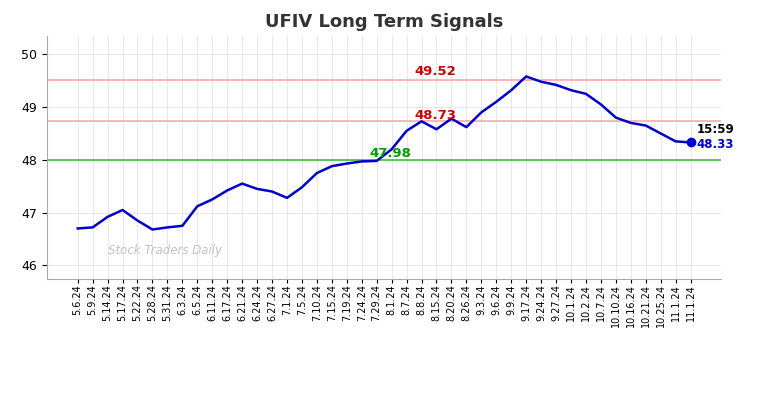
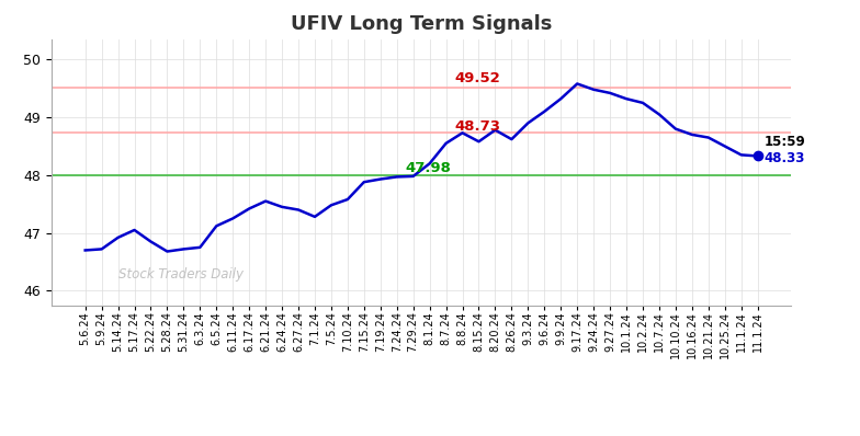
7.10.24: 47.75 -> 47.58
